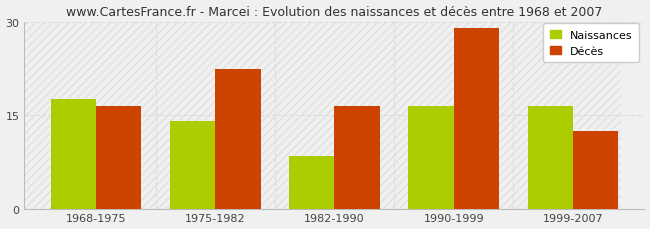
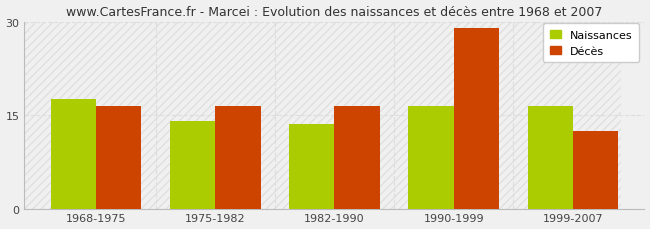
Décès/1975-1982: 22.4 -> 16.5
Naissances/1982-1990: 8.4 -> 13.5
